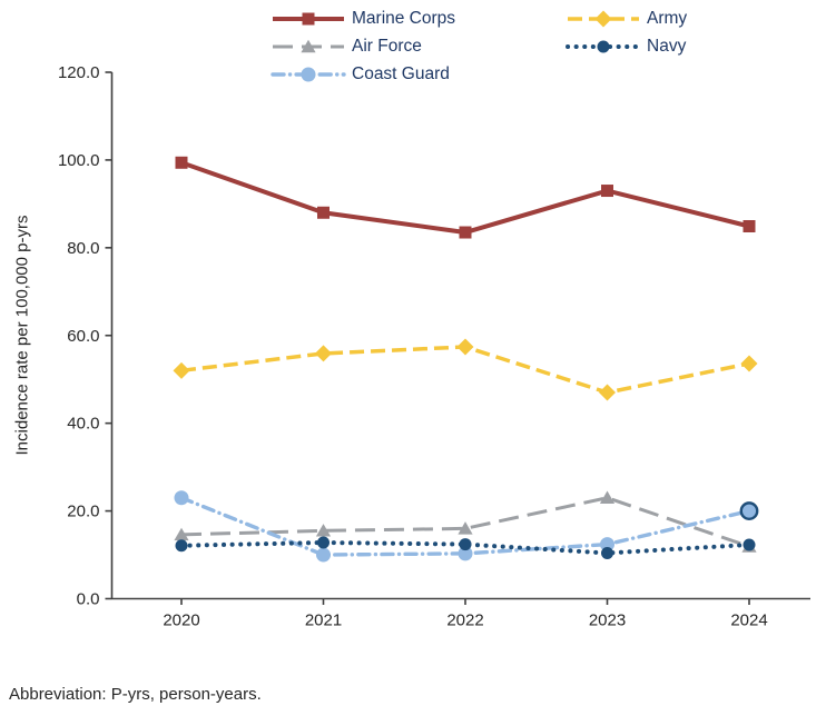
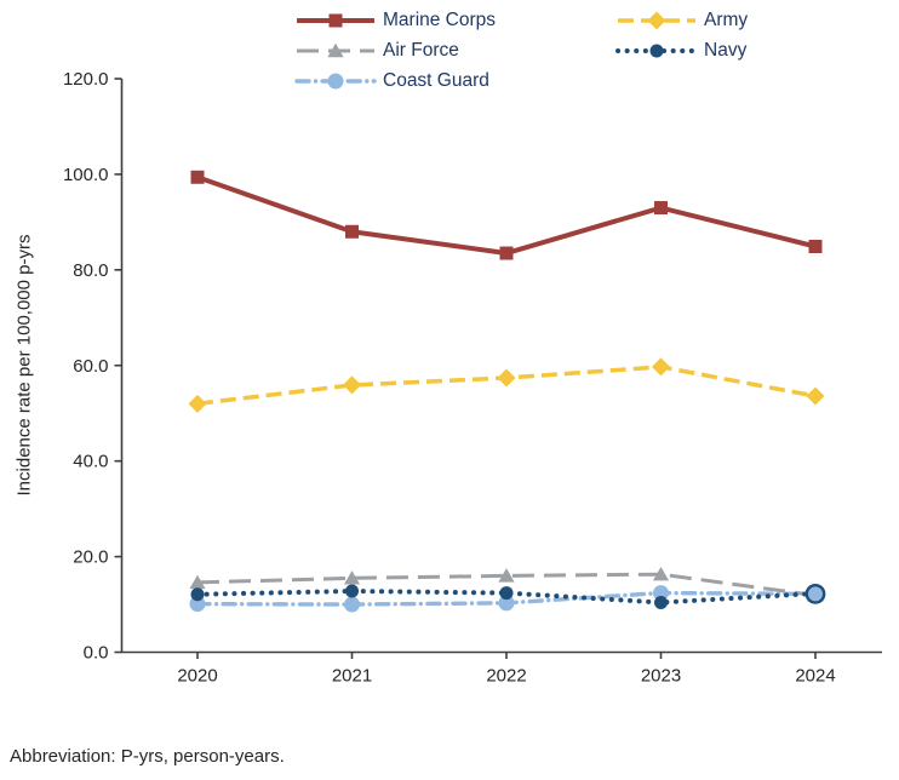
Coast Guard/2020: 23 -> 10
Army/2023: 47 -> 60
Air Force/2023: 23 -> 16
Coast Guard/2024: 20 -> 12
